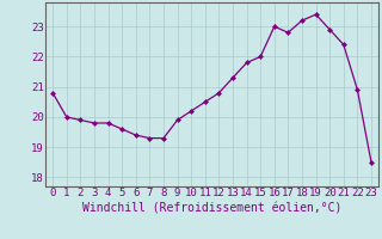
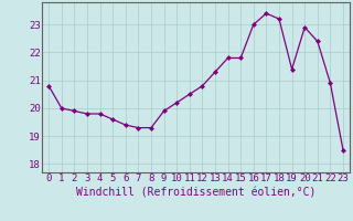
15: 22.0 -> 21.8
17: 22.8 -> 23.4
19: 23.4 -> 21.4
